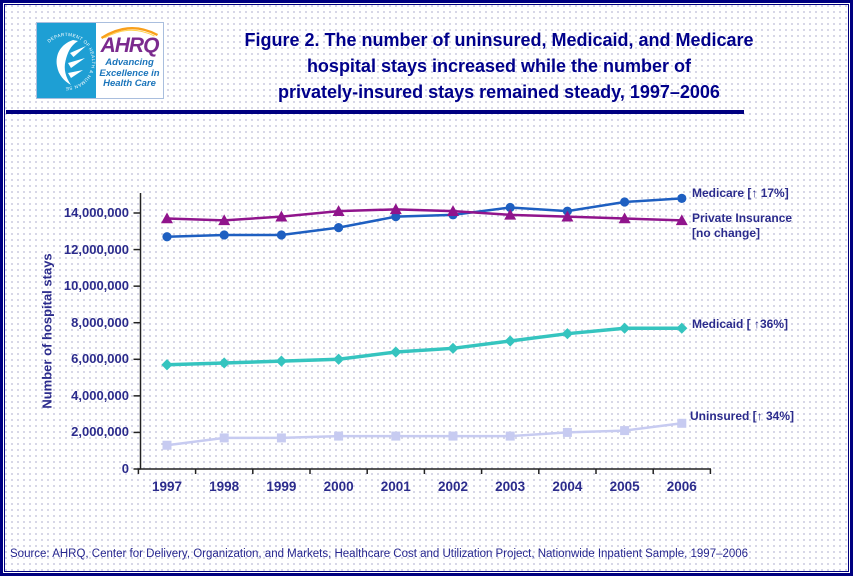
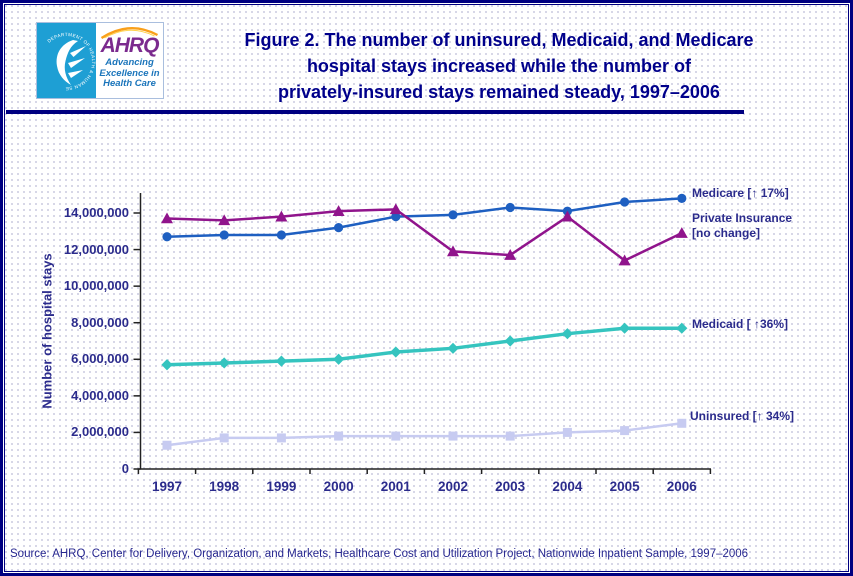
Private Insurance/2002: 14100000 -> 11900000
Private Insurance/2003: 13900000 -> 11700000
Private Insurance/2005: 13700000 -> 11400000
Private Insurance/2006: 13600000 -> 12900000
